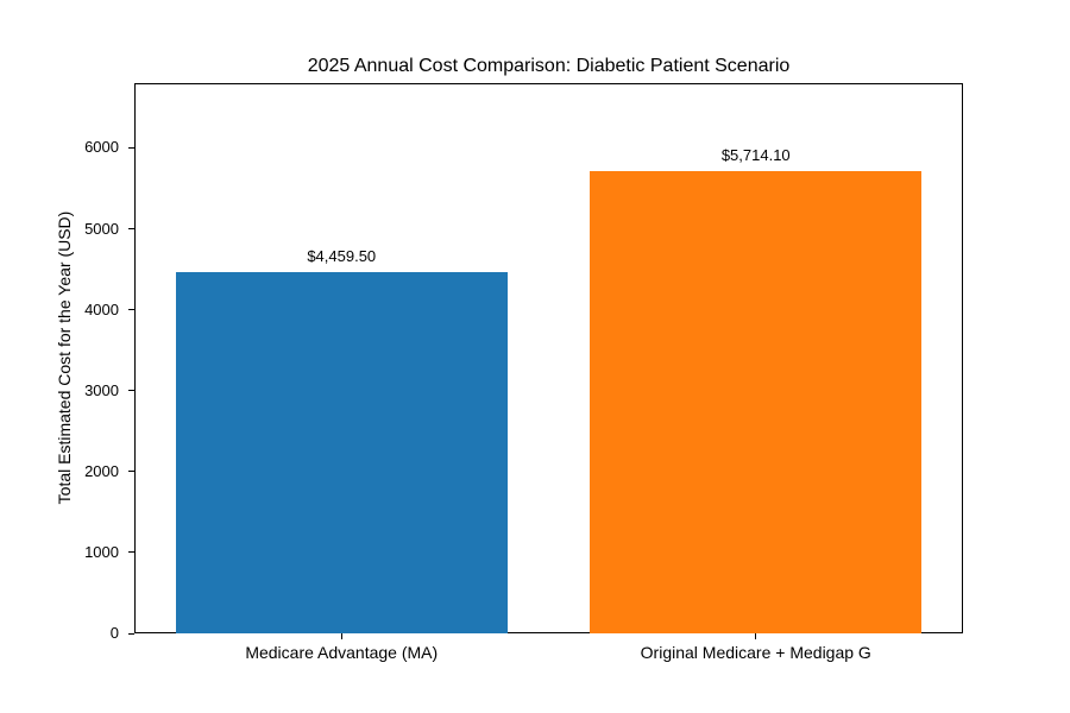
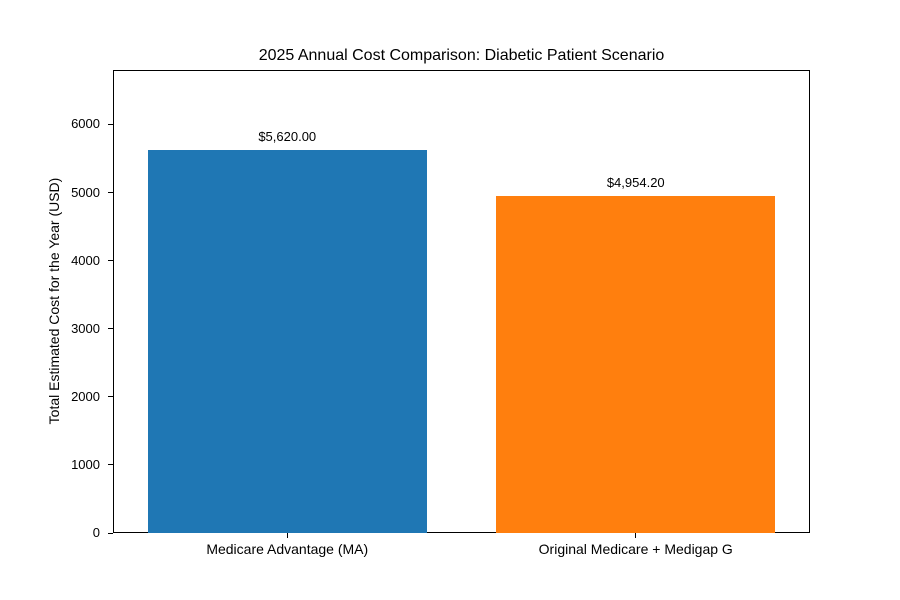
Medicare Advantage (MA): $4,459.50 -> $5,620.00
Original Medicare + Medigap G: $5,714.10 -> $4,954.20
